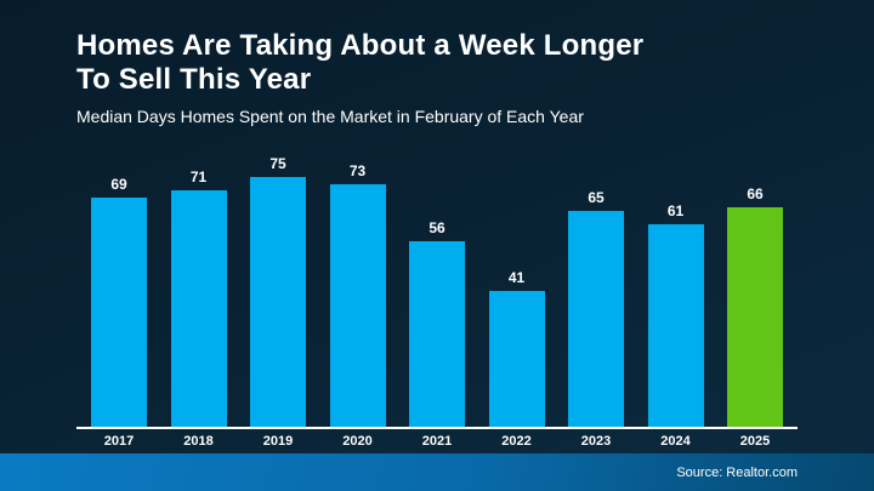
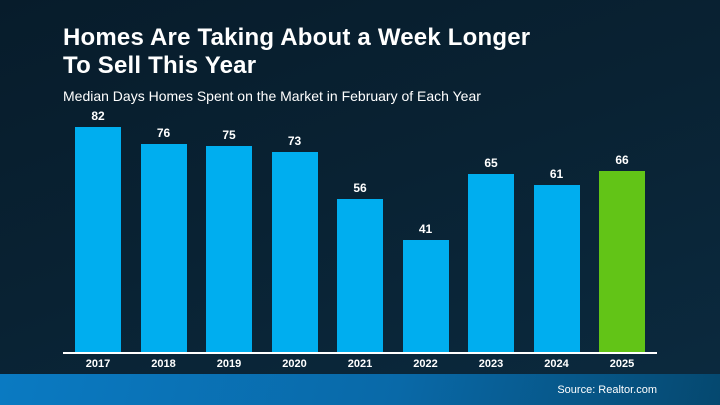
2017: 69 -> 82
2018: 71 -> 76
